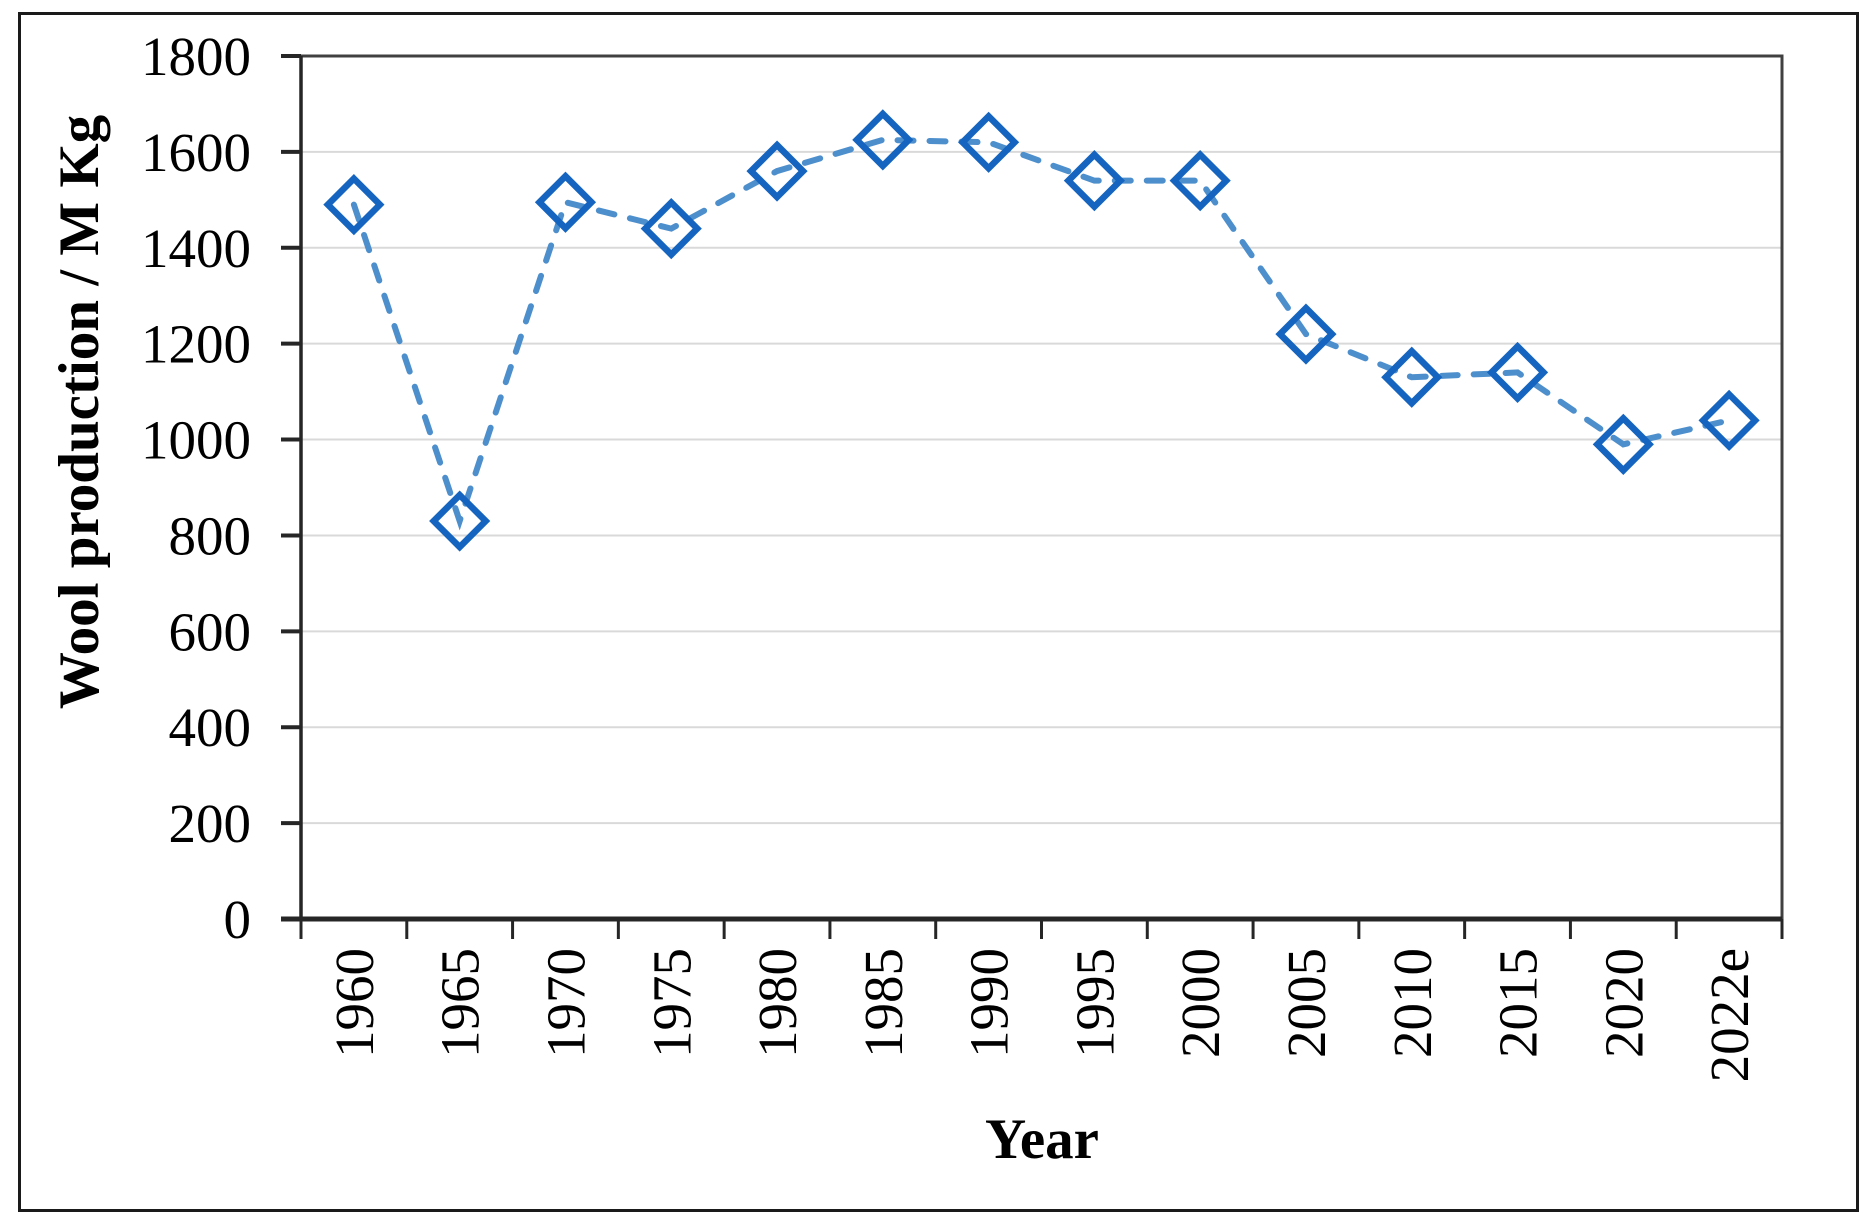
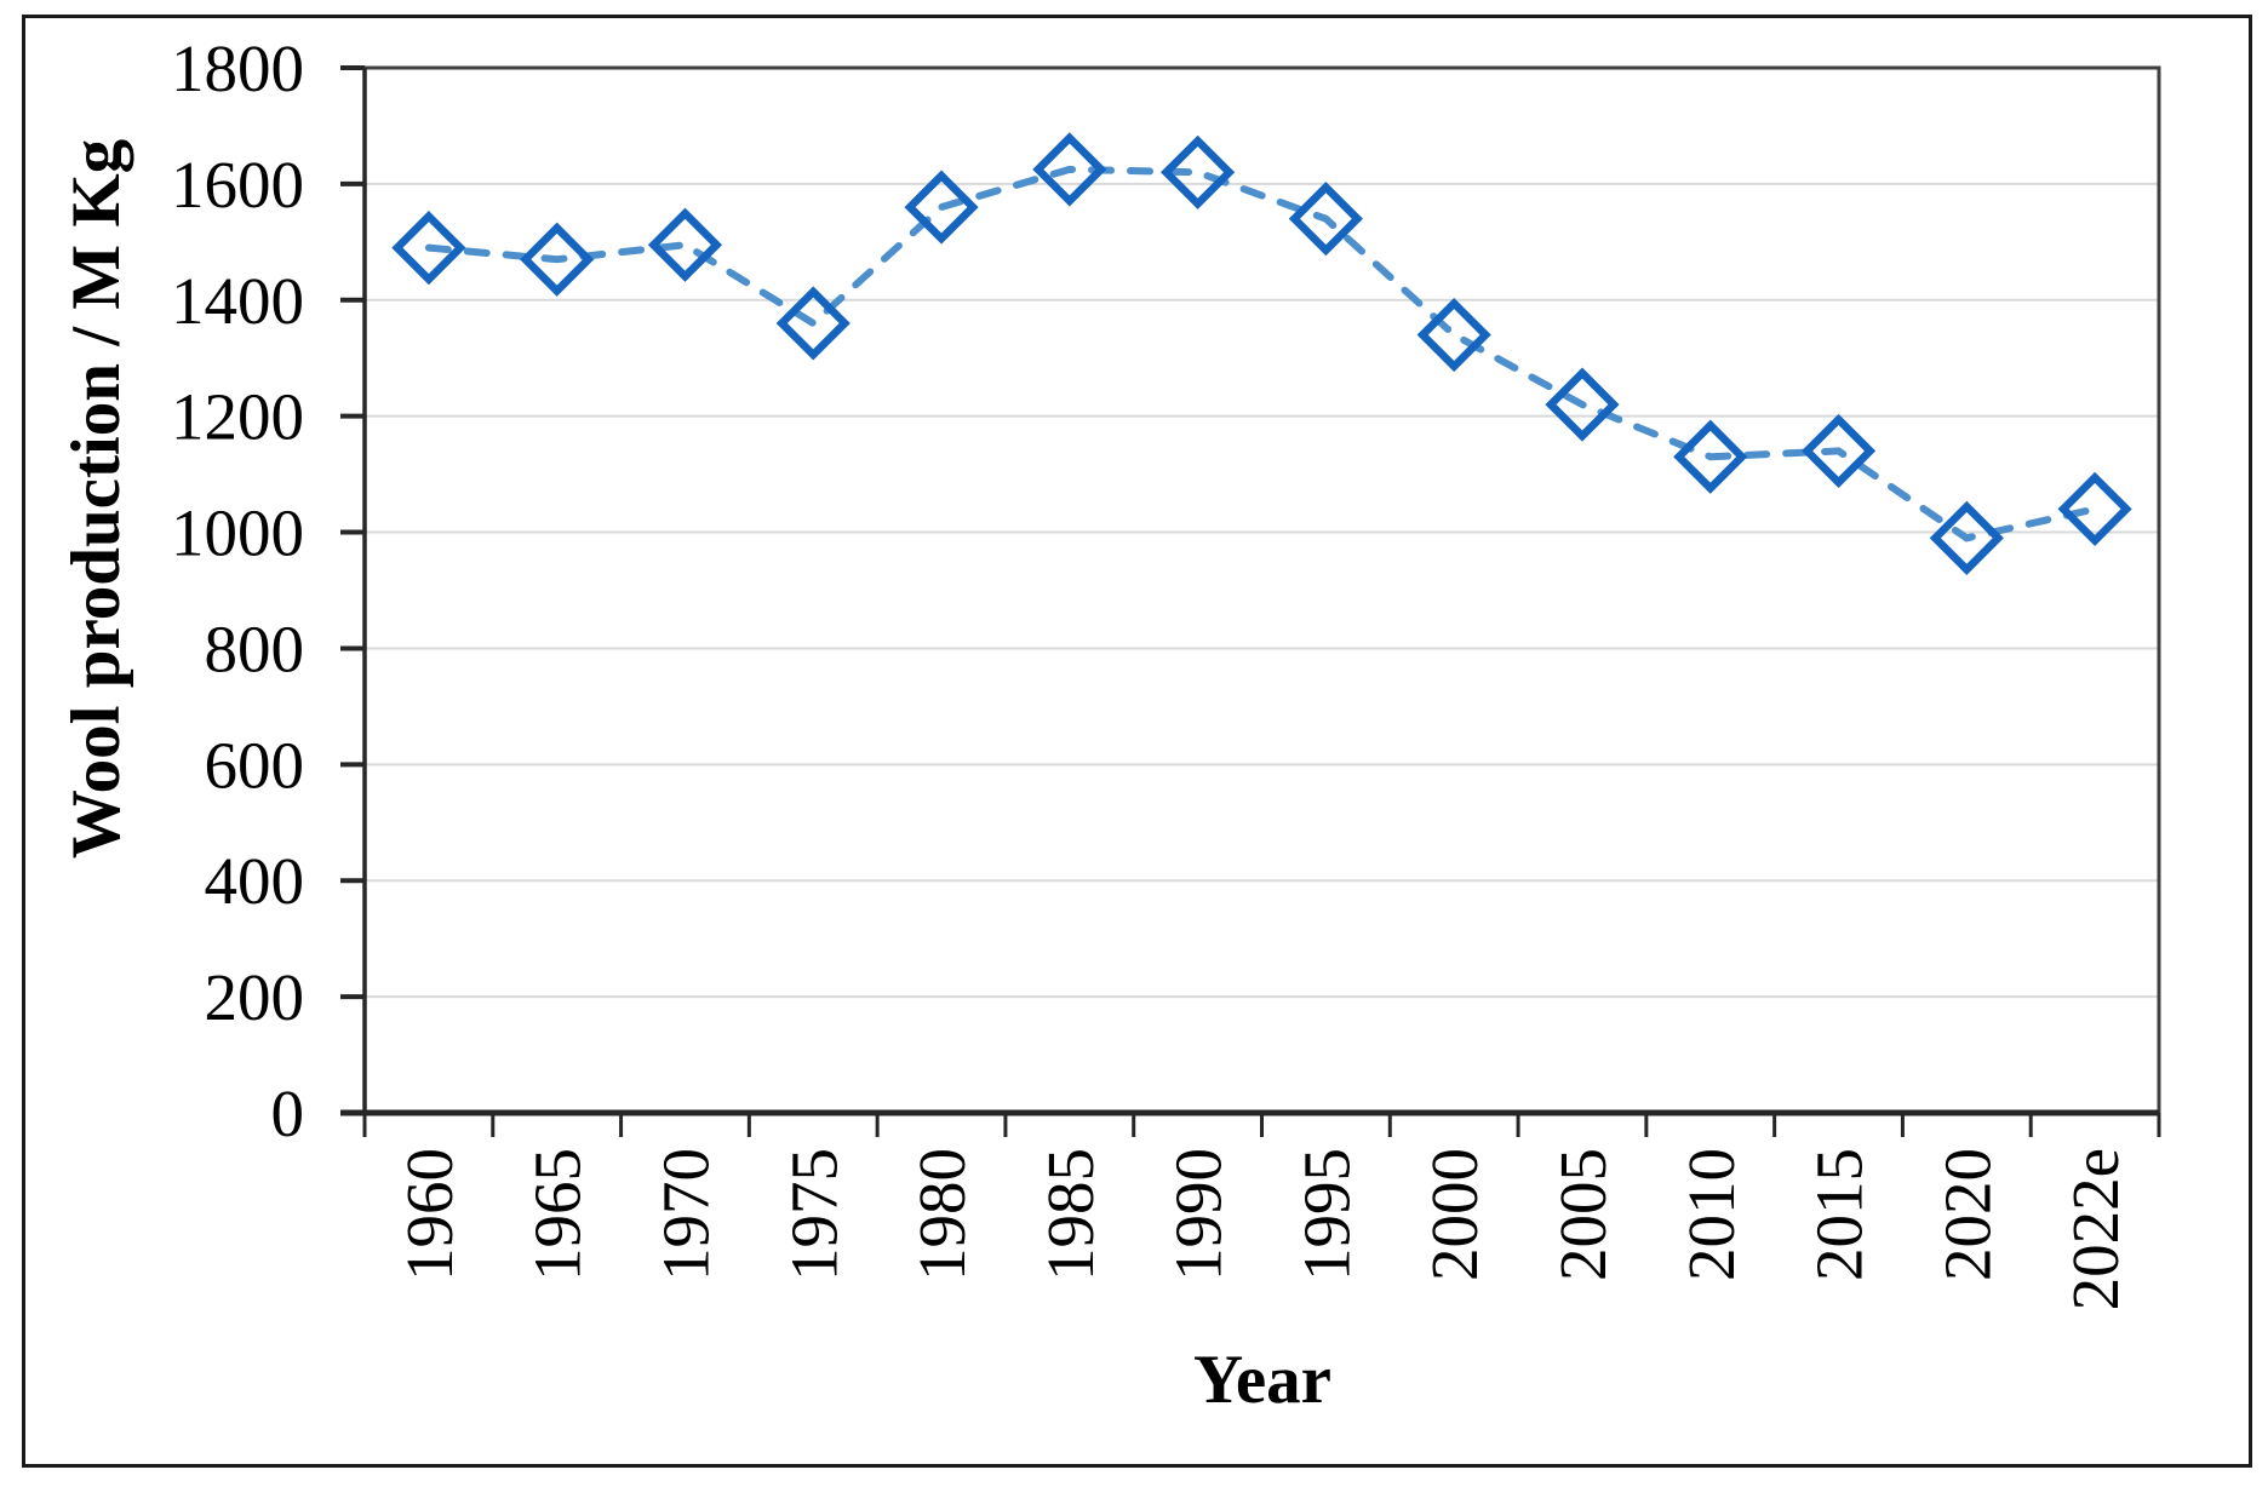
1965: 830 -> 1470
1975: 1440 -> 1360
2000: 1540 -> 1340
